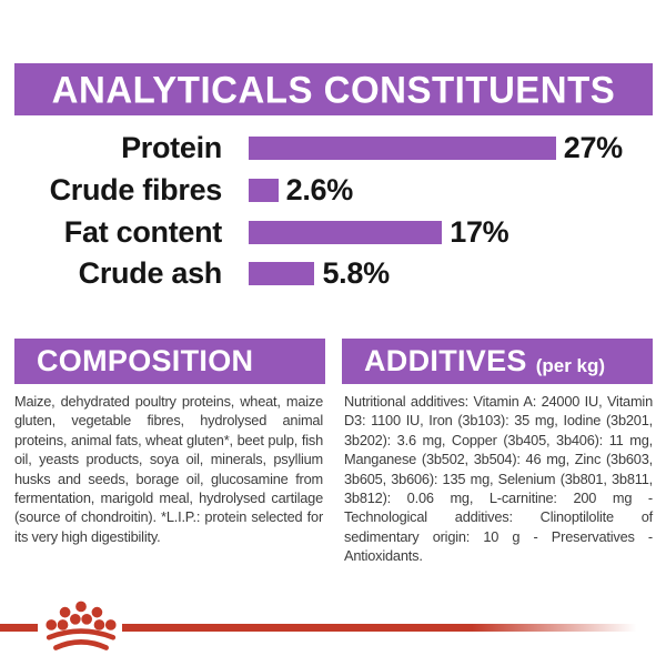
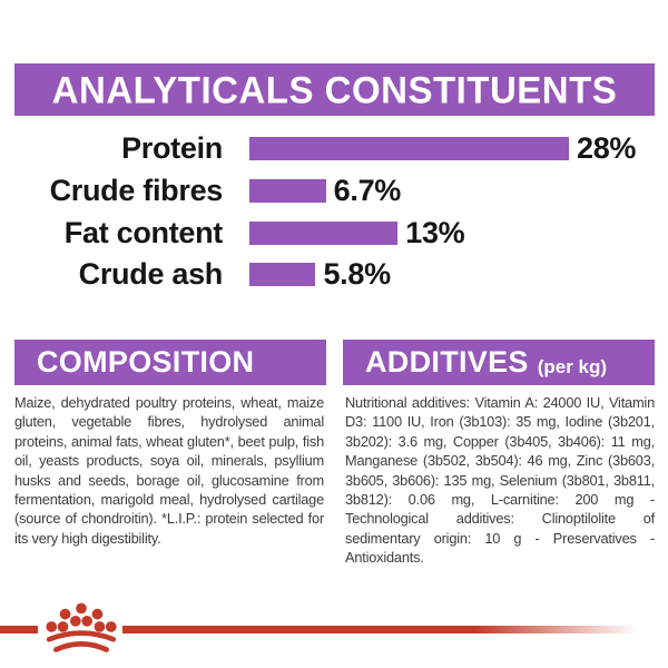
Protein: 27% -> 28%
Crude fibres: 2.6% -> 6.7%
Fat content: 17% -> 13%
